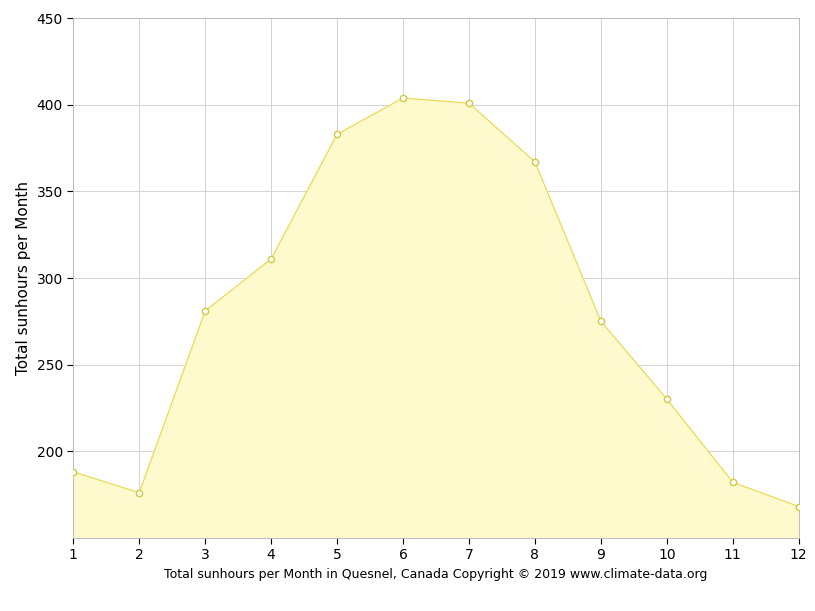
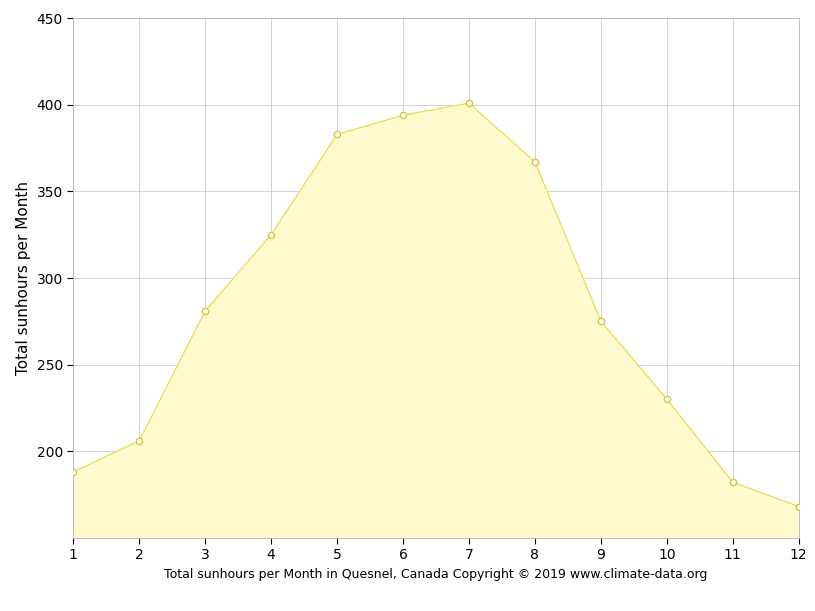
2: 176 -> 206
4: 311 -> 325
6: 404 -> 394
